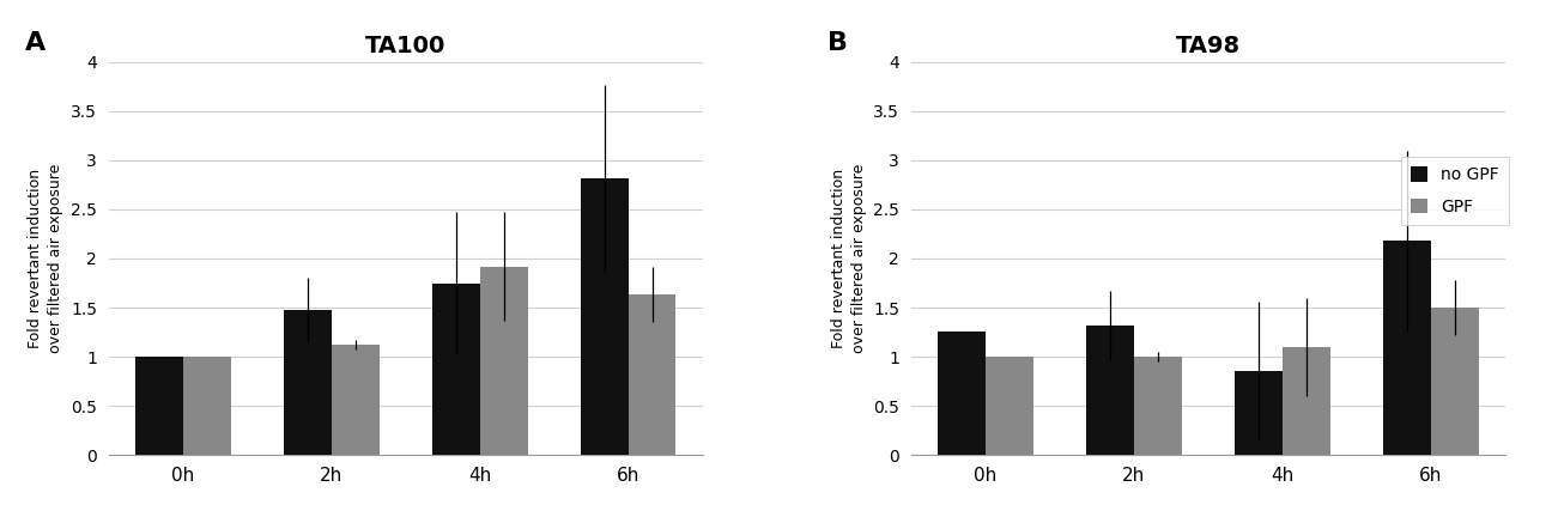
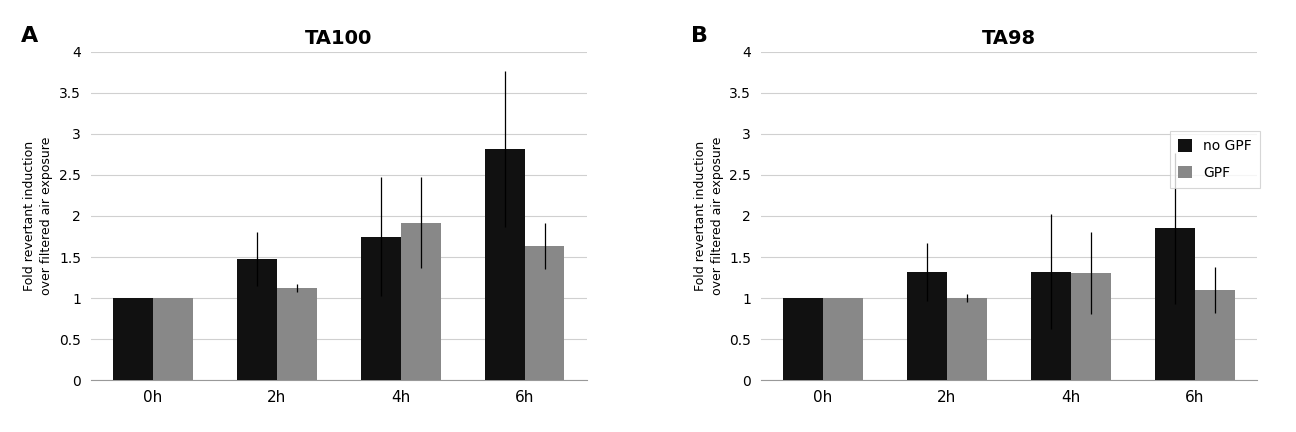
TA98/no GPF/0h: 1.26 -> 1.00
TA98/no GPF/4h: 0.86 -> 1.32
TA98/GPF/4h: 1.1 -> 1.3
TA98/no GPF/6h: 2.18 -> 1.85
TA98/GPF/6h: 1.5 -> 1.1
